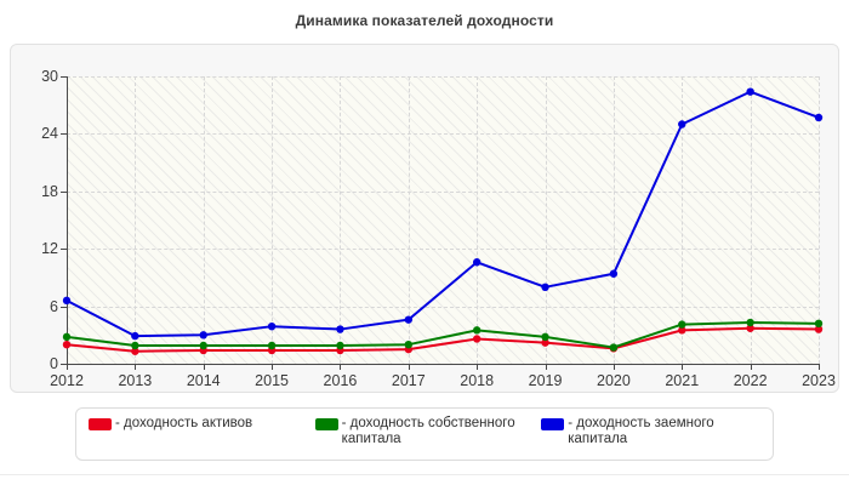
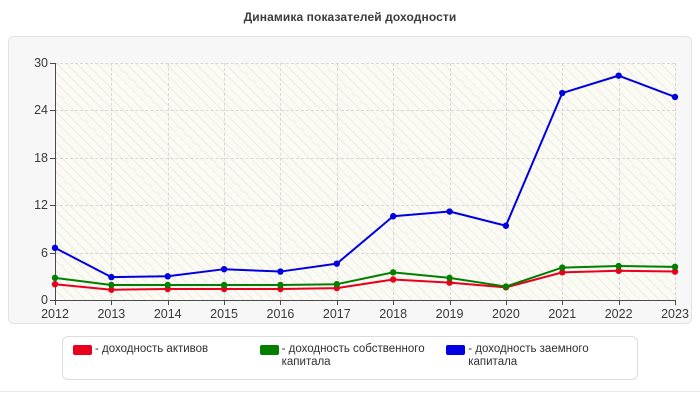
- доходность заемного капитала/2019: 8 -> 11
- доходность заемного капитала/2021: 25 -> 26
